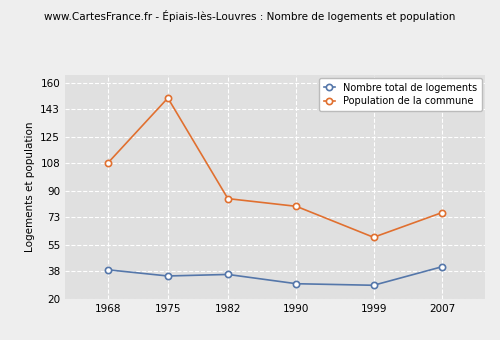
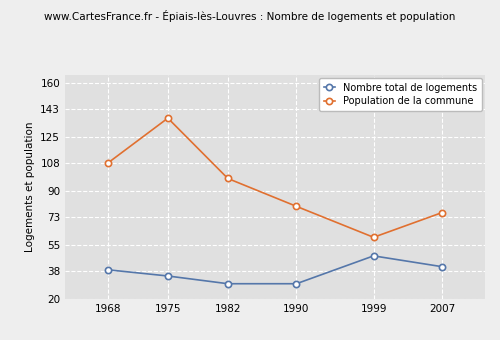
Population de la commune/1975: 150 -> 137
Nombre total de logements/1982: 36 -> 30
Population de la commune/1982: 85 -> 98
Nombre total de logements/1999: 29 -> 48
